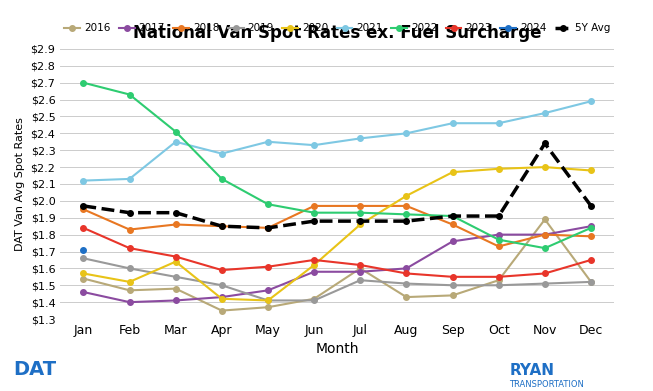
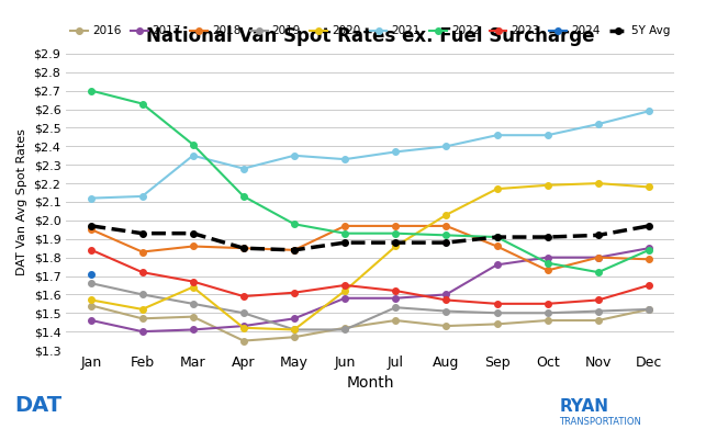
2016/Jul: $1.60 -> $1.46
2016/Oct: $1.53 -> $1.46
2016/Nov: $1.89 -> $1.46
5Y Avg/Nov: $2.34 -> $1.92
